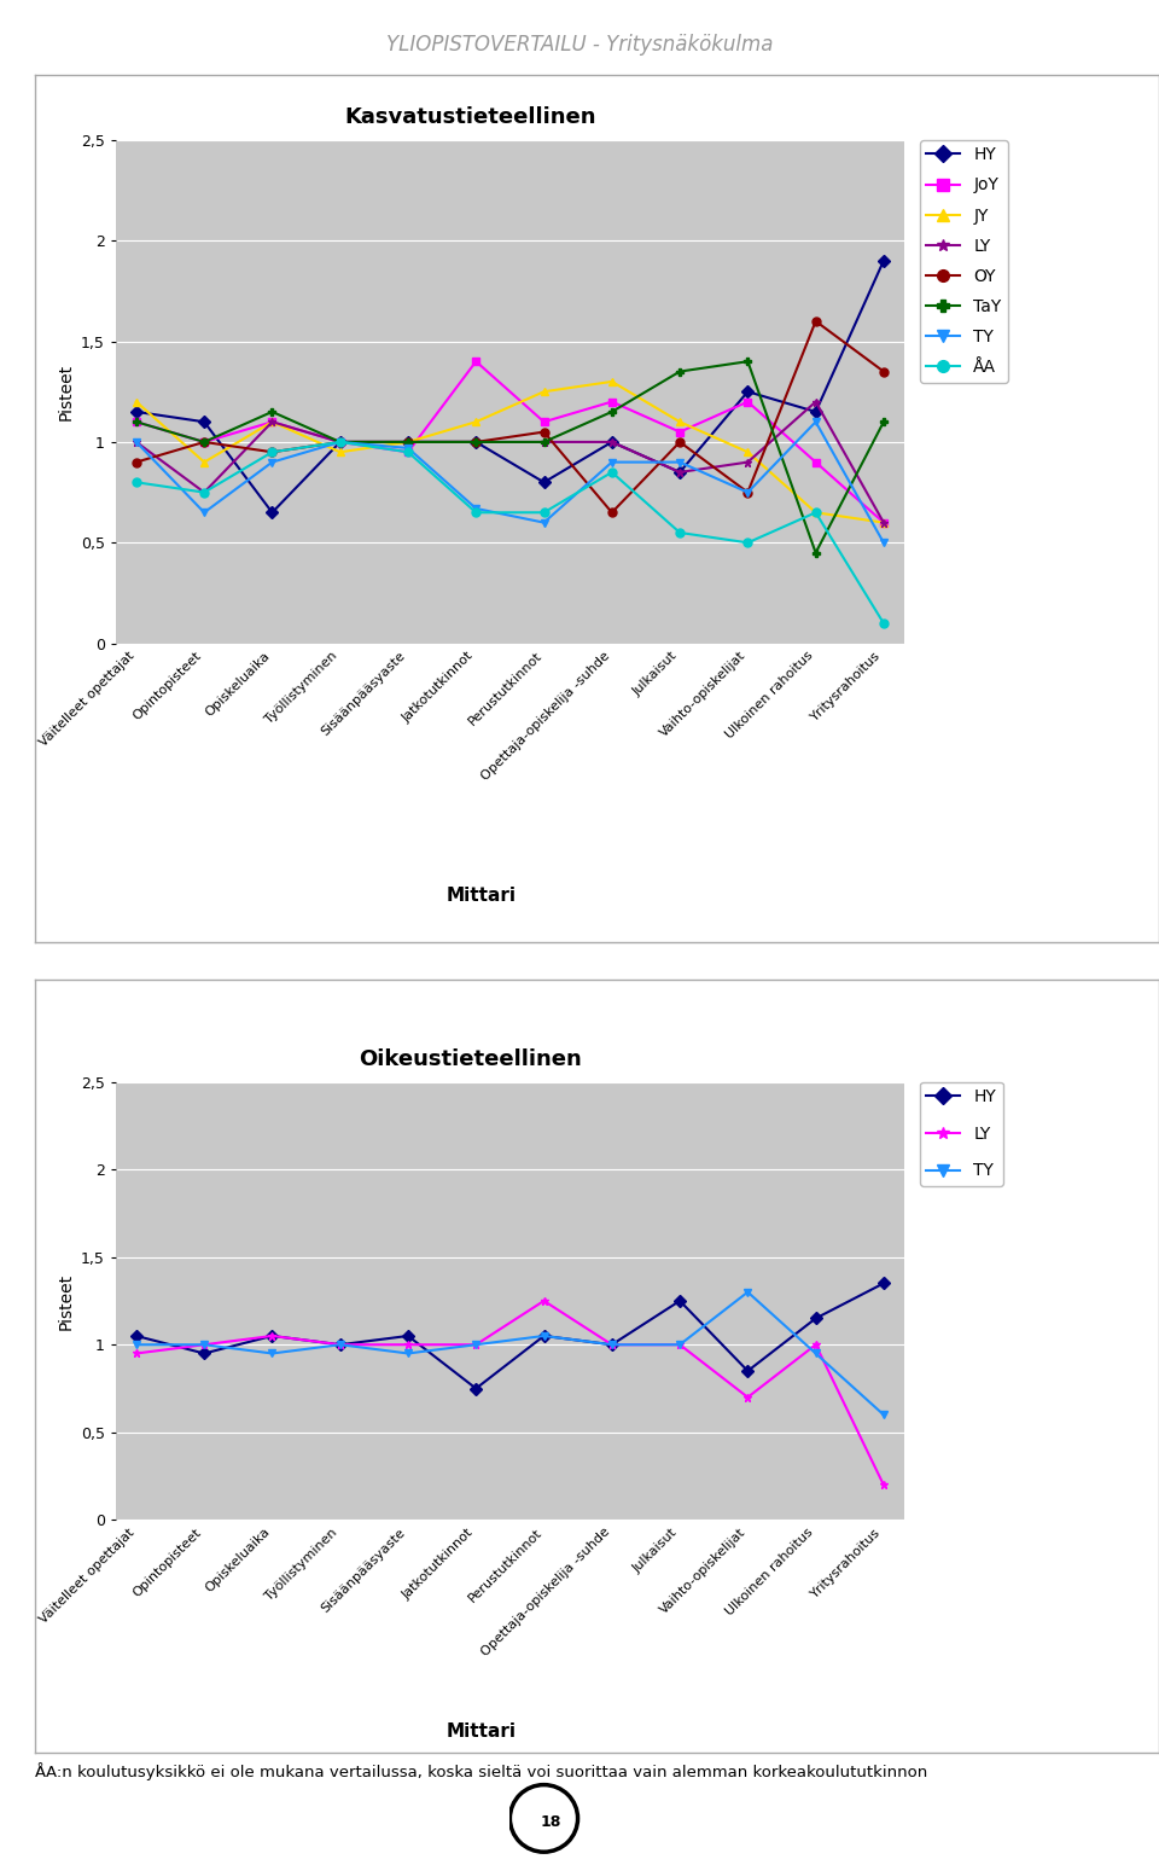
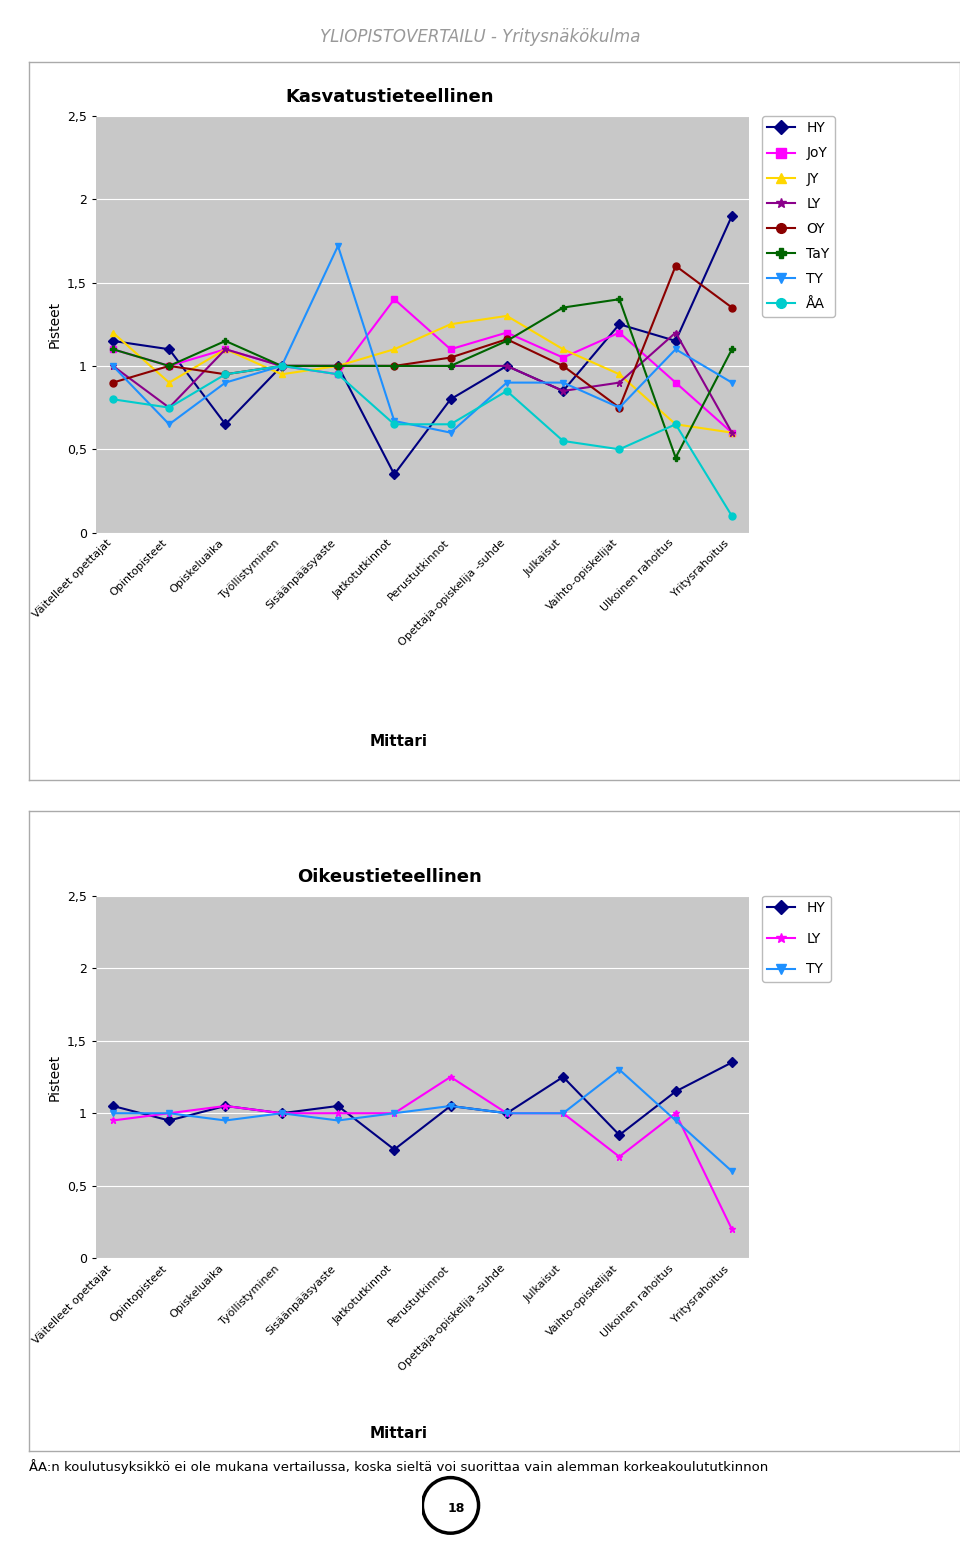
Kasvatustieteellinen/TY/Sisäänpääsyaste: 0,97 -> 1,72
Kasvatustieteellinen/HY/Jatkotutkinnot: 1,00 -> 0,35
Kasvatustieteellinen/OY/Opettaja-opiskelija -suhde: 0,65 -> 1,16
Kasvatustieteellinen/TY/Yritysrahoitus: 0,50 -> 0,90
